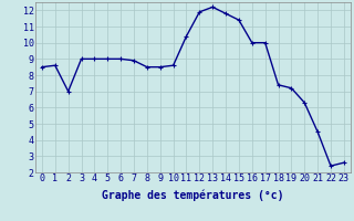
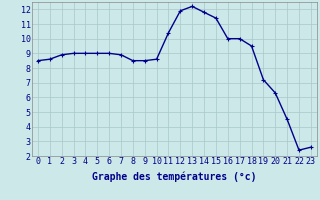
2: 7.0 -> 8.9
18: 7.4 -> 9.5
